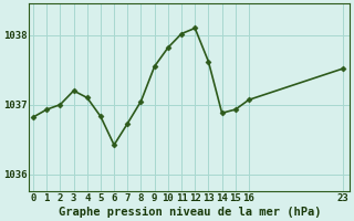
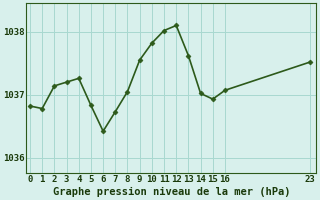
1: 1036.93 -> 1036.78
2: 1037.00 -> 1037.14
4: 1037.10 -> 1037.26
14: 1036.88 -> 1037.02
